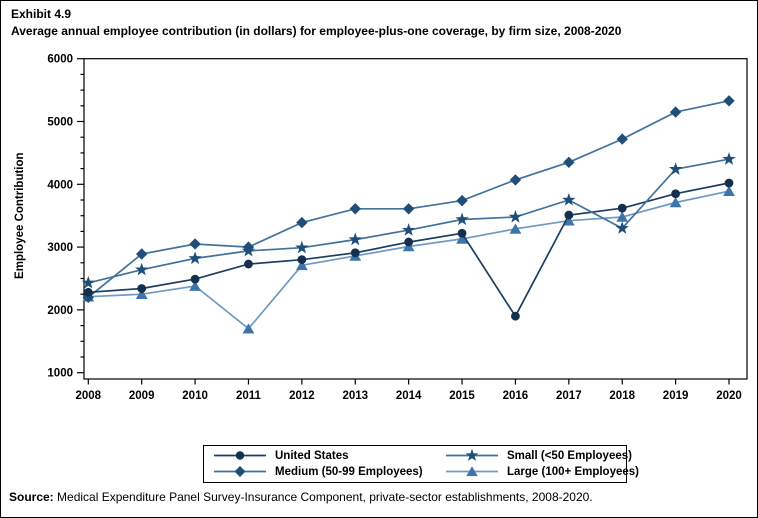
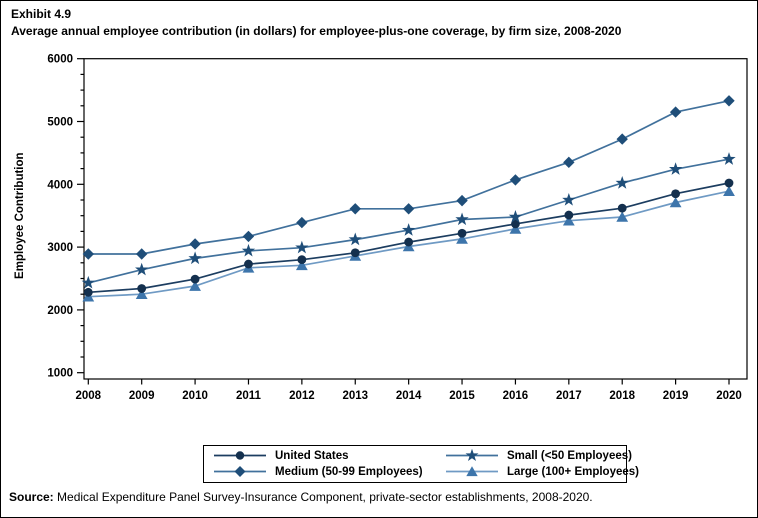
Medium (50-99 Employees)/2008: 2200 -> 2900
Medium (50-99 Employees)/2011: 3000 -> 3200
Large (100+ Employees)/2011: 1700 -> 2700
United States/2016: 1900 -> 3400
Small (<50 Employees)/2018: 3300 -> 4000
